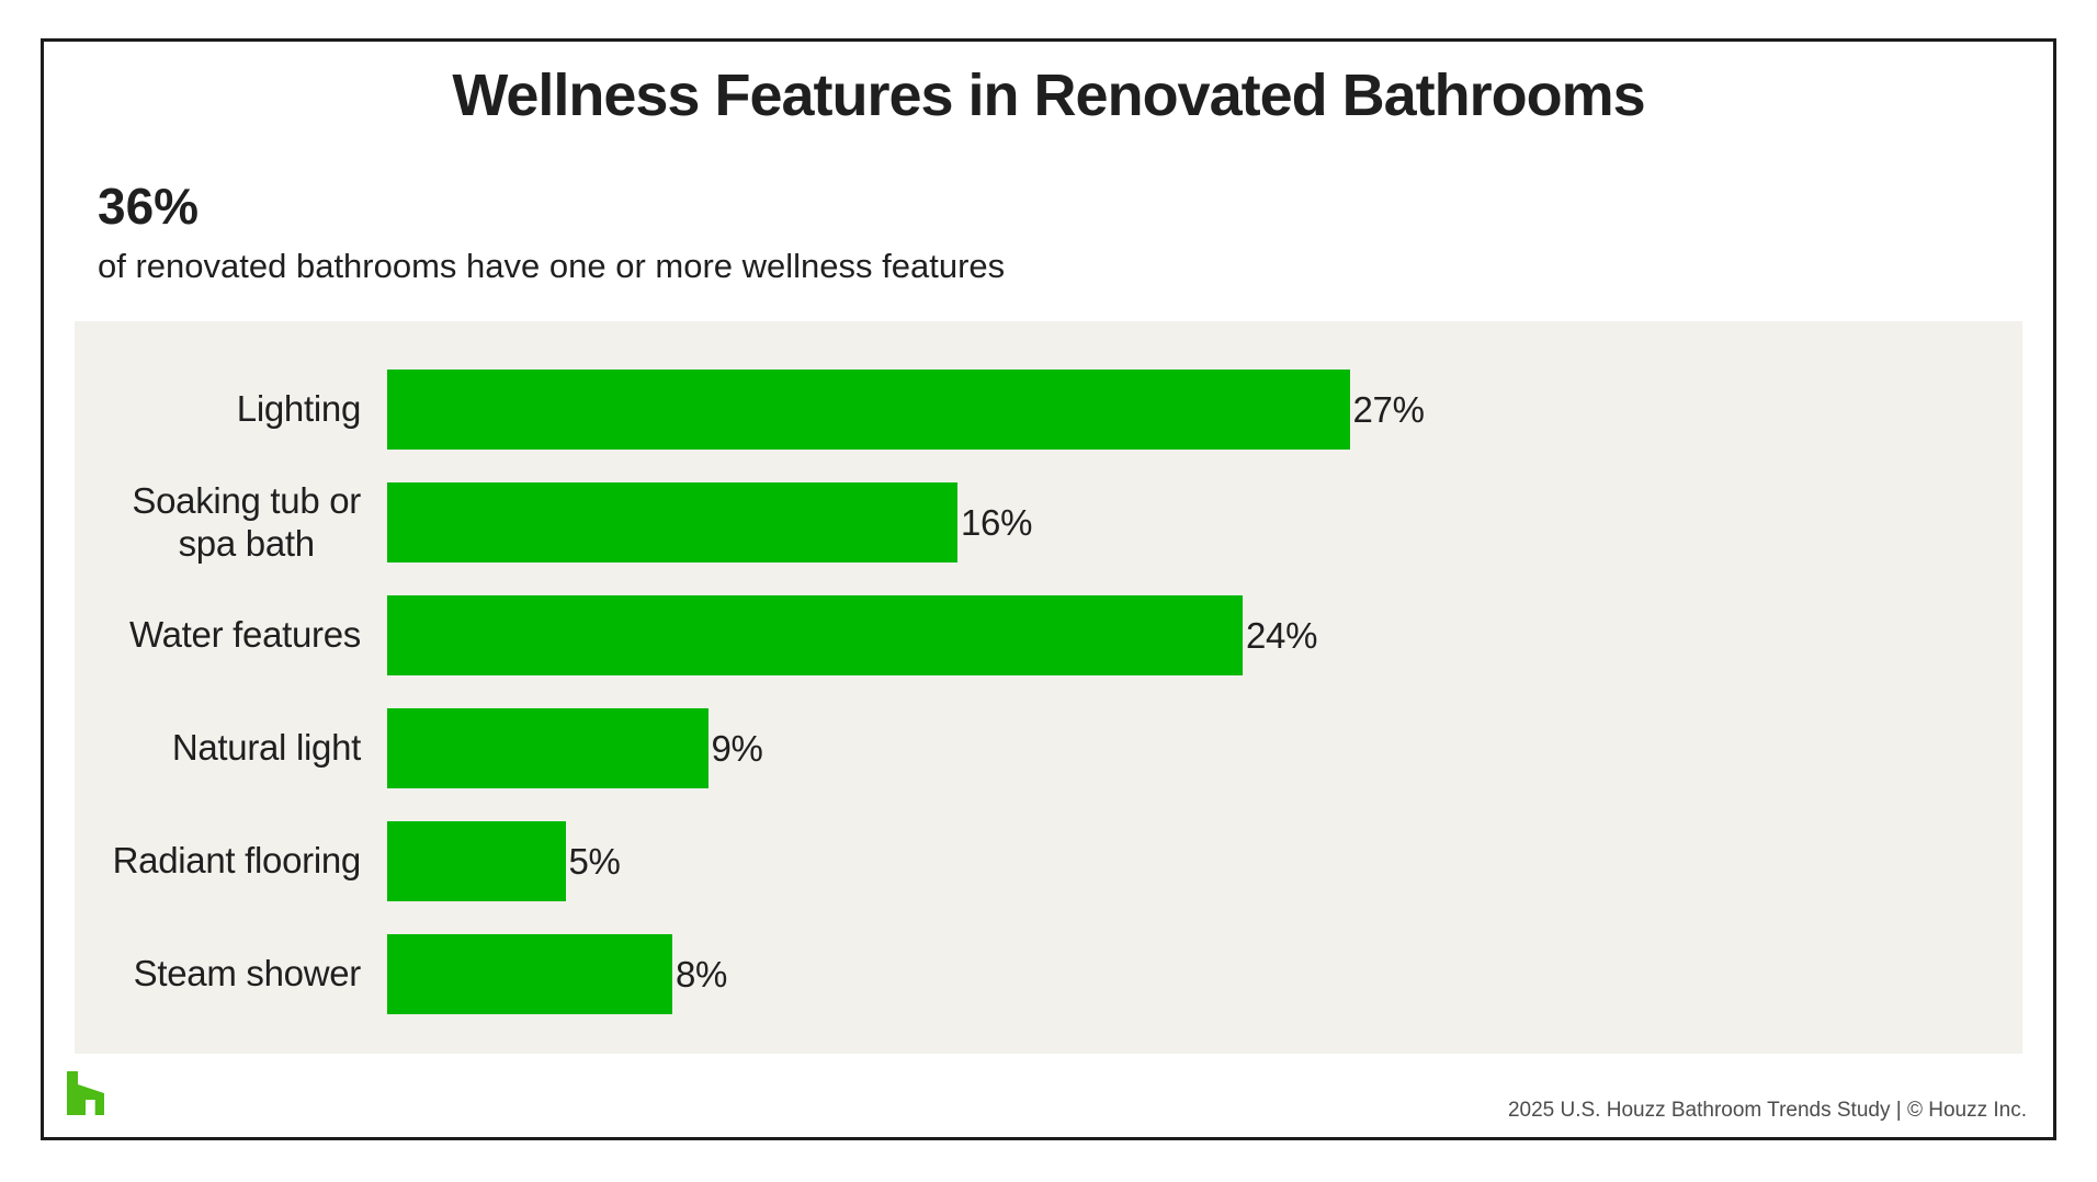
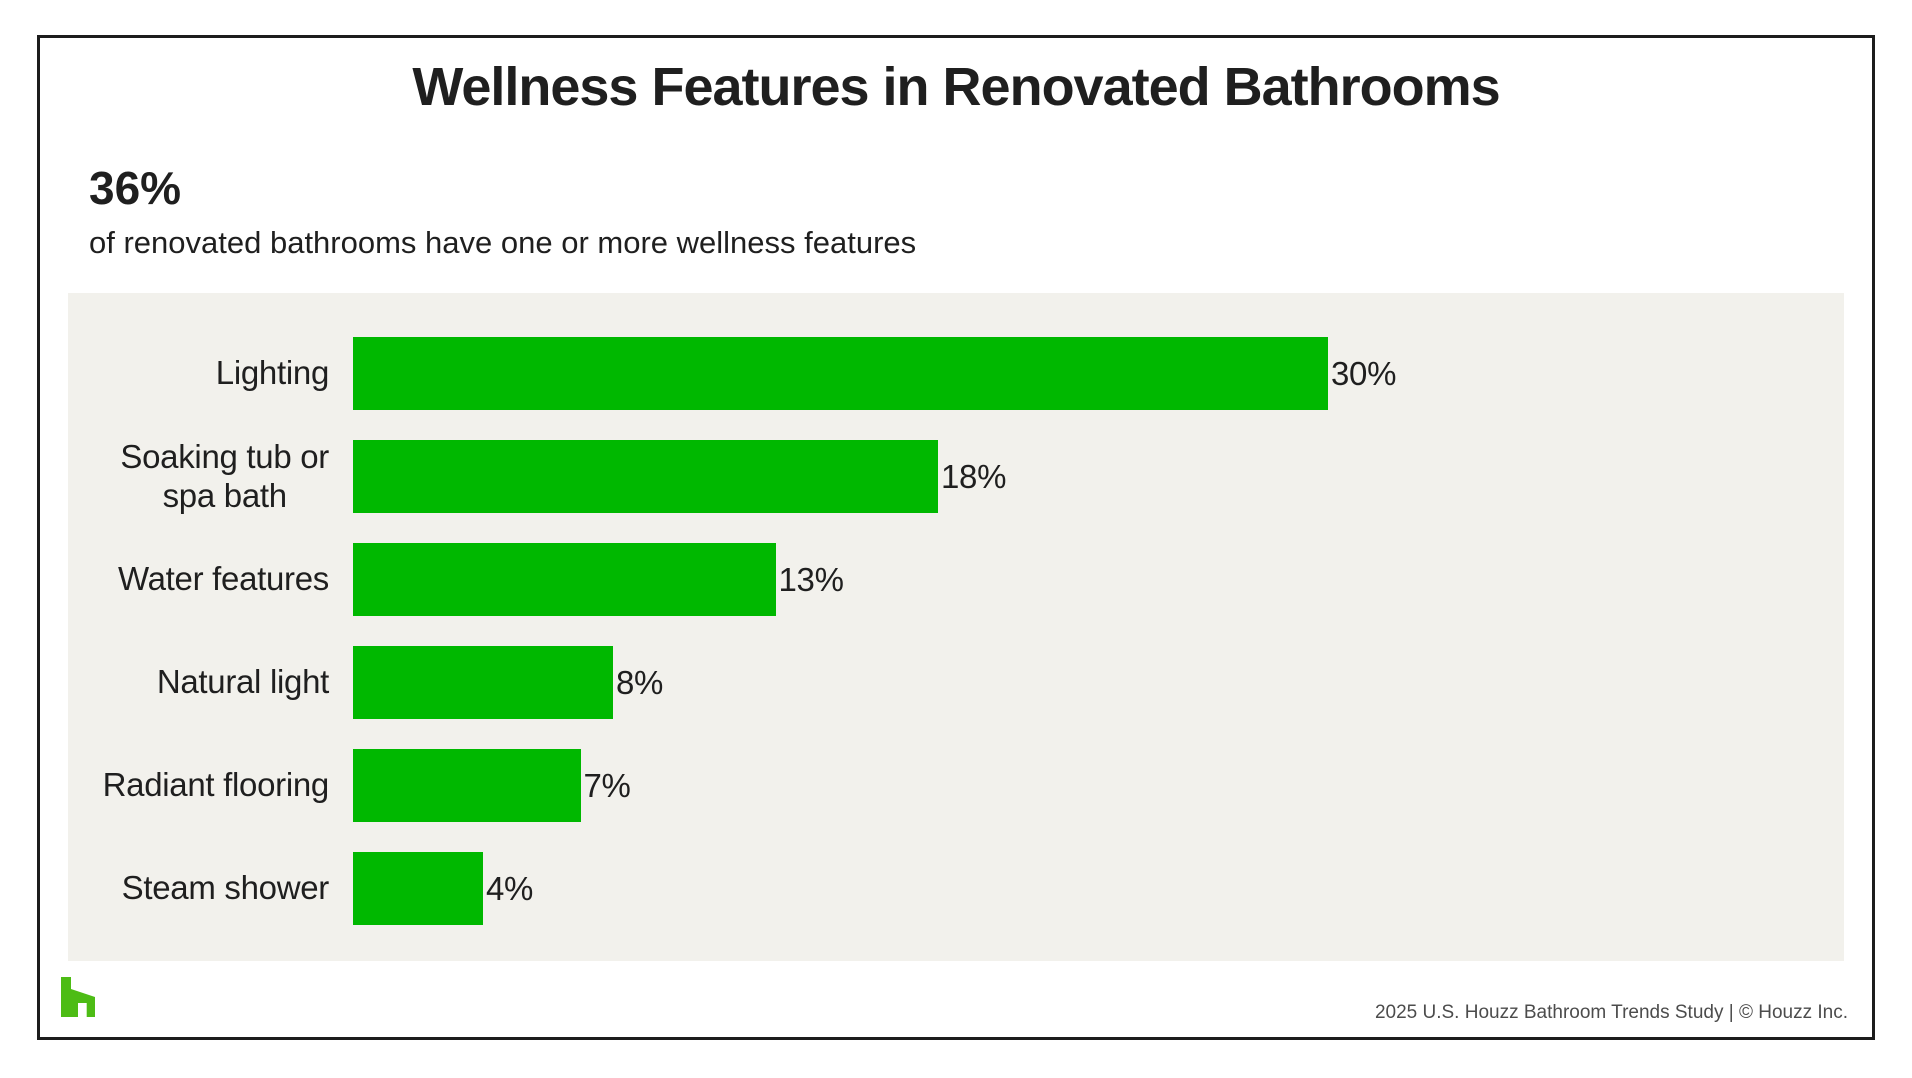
Lighting: 27% -> 30%
Soaking tub or spa bath: 16% -> 18%
Water features: 24% -> 13%
Natural light: 9% -> 8%
Radiant flooring: 5% -> 7%
Steam shower: 8% -> 4%
